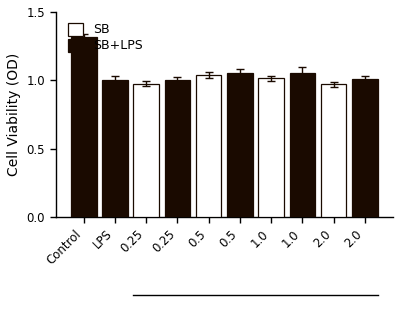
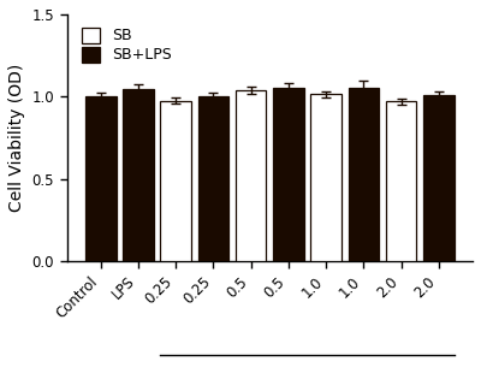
Control: 1.32 -> 1.00
LPS: 1.00 -> 1.04
